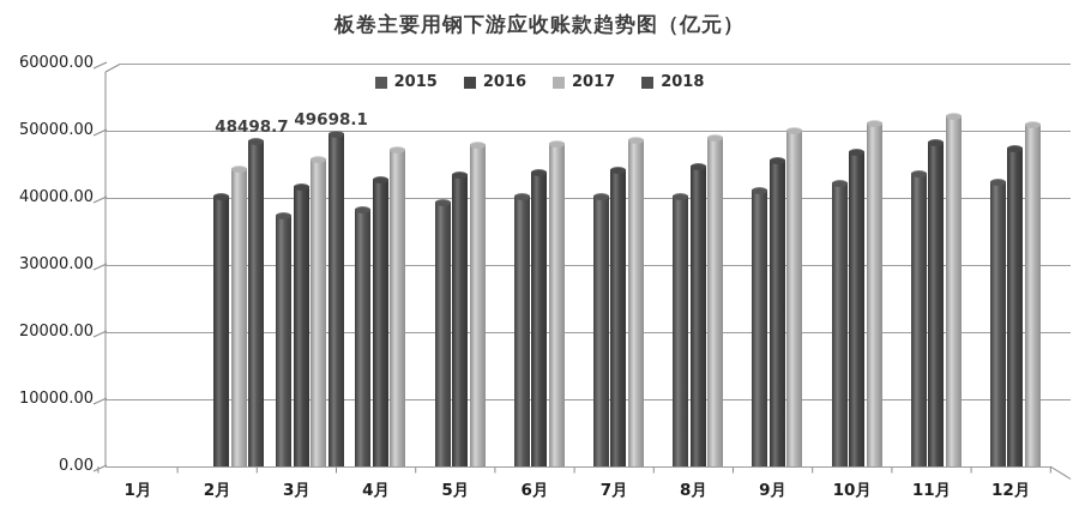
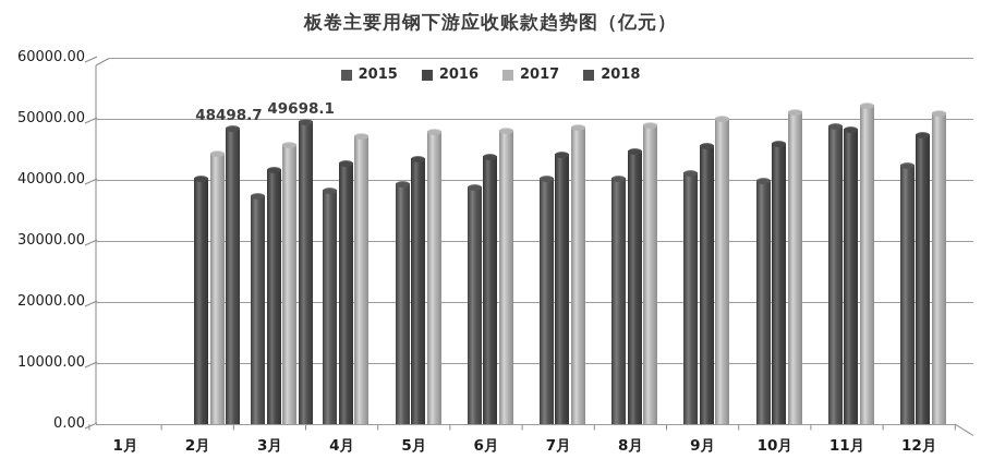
2015/6月: 40000 -> 39000
2015/10月: 42000 -> 40000
2016/10月: 47000 -> 46000
2015/11月: 44000 -> 49000
